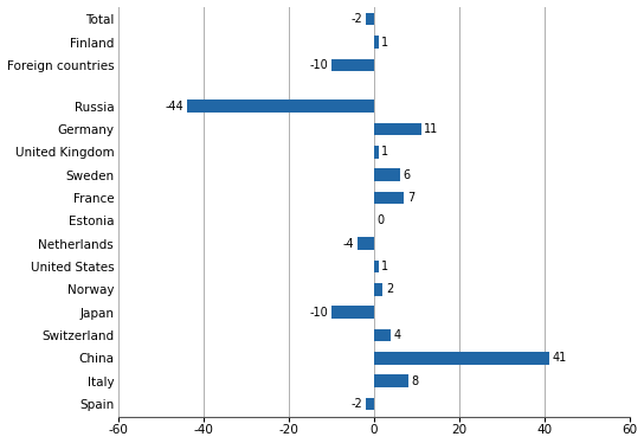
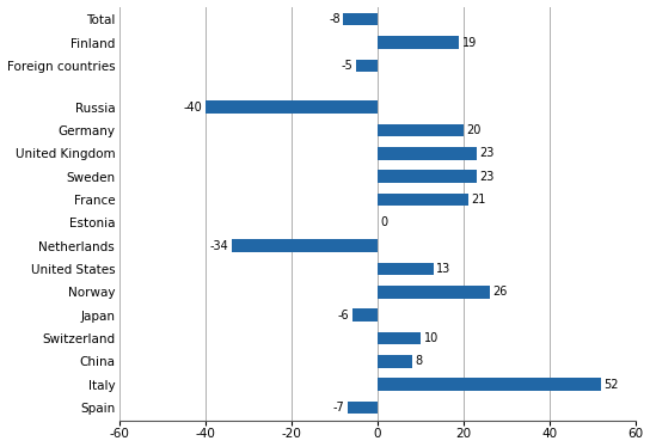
Total: -2 -> -8
Finland: 1 -> 19
Foreign countries: -10 -> -5
Russia: -44 -> -40
Germany: 11 -> 20
United Kingdom: 1 -> 23
Sweden: 6 -> 23
France: 7 -> 21
Netherlands: -4 -> -34
United States: 1 -> 13
Norway: 2 -> 26
Japan: -10 -> -6
Switzerland: 4 -> 10
China: 41 -> 8
Italy: 8 -> 52
Spain: -2 -> -7
